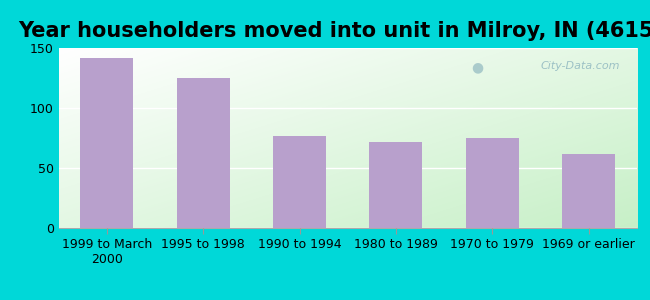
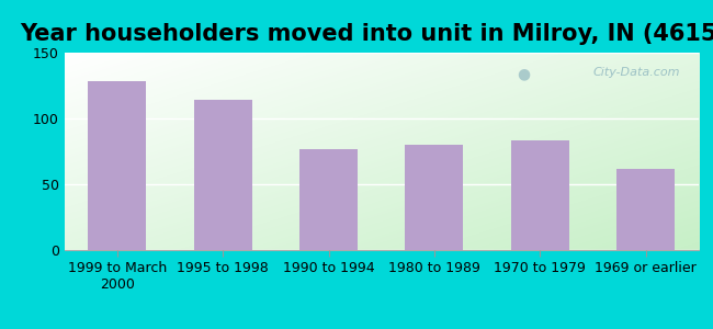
1999 to March 2000: 142 -> 128
1995 to 1998: 125 -> 114
1980 to 1989: 72 -> 80
1970 to 1979: 75 -> 83
